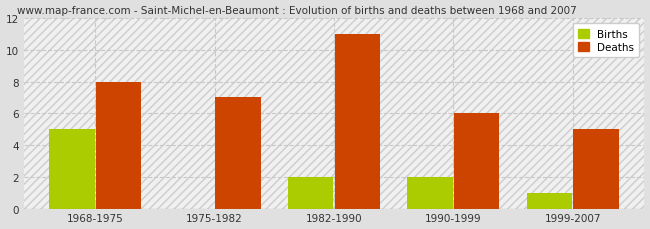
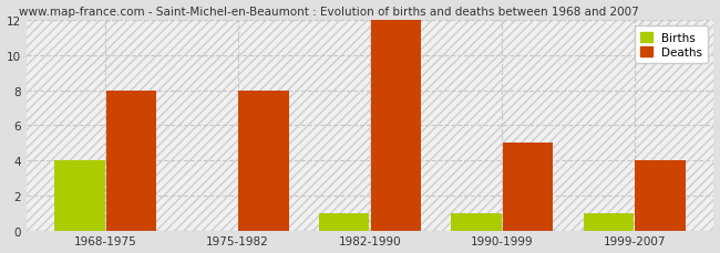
Births/1968-1975: 5 -> 4
Deaths/1975-1982: 7 -> 8
Births/1982-1990: 2 -> 1
Deaths/1982-1990: 11 -> 12
Births/1990-1999: 2 -> 1
Deaths/1990-1999: 6 -> 5
Deaths/1999-2007: 5 -> 4
